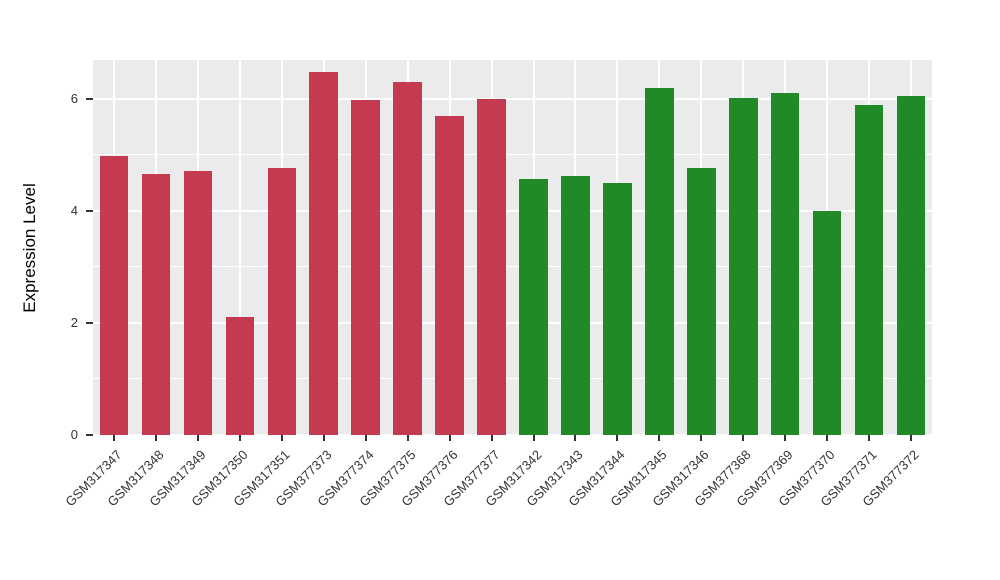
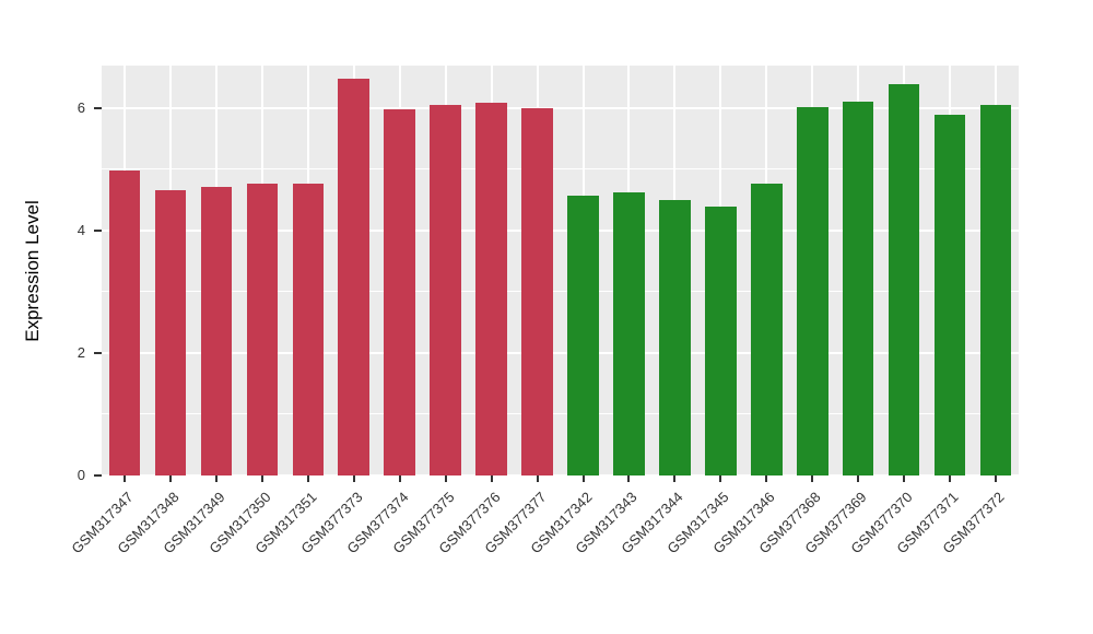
GSM317350: 2.1 -> 4.8
GSM377375: 6.3 -> 6.0
GSM377376: 5.7 -> 6.1
GSM317345: 6.2 -> 4.4
GSM377370: 4.0 -> 6.4
